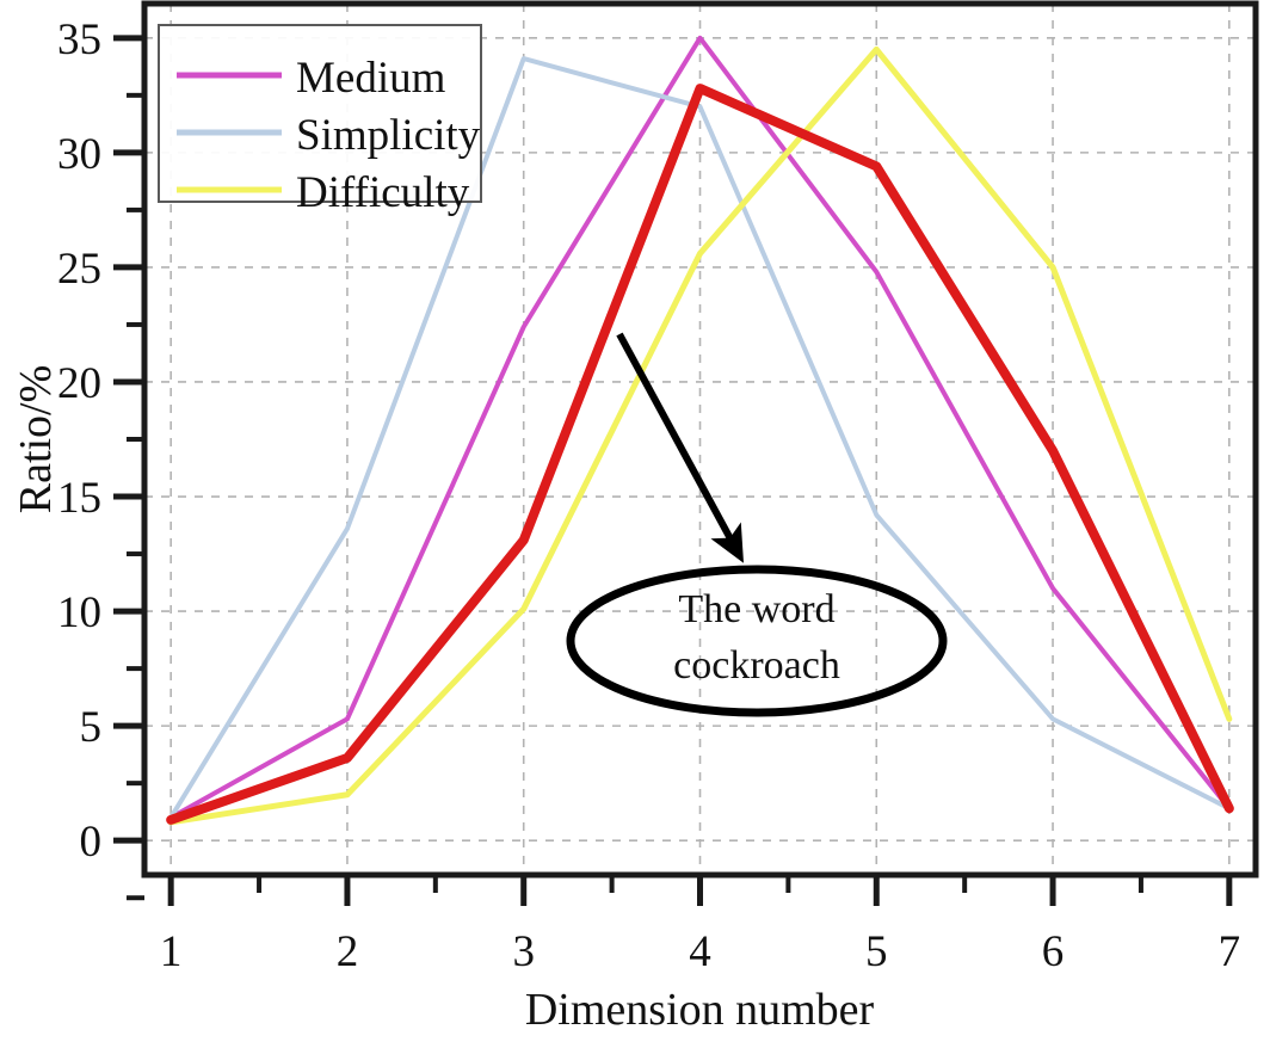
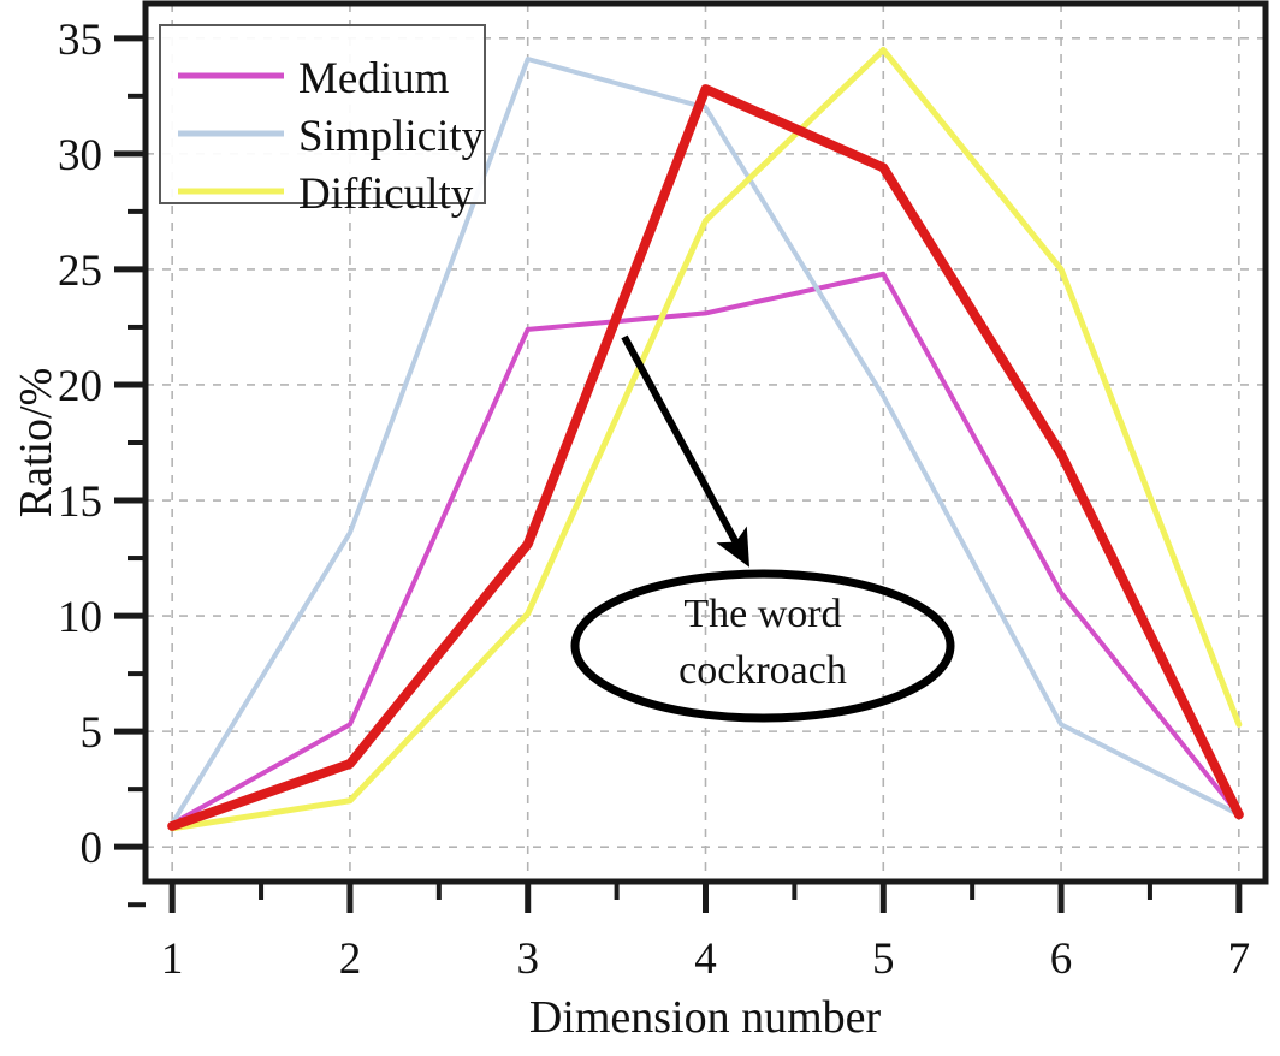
Medium/4: 35.0 -> 23.1
Difficulty/4: 25.6 -> 27.1
Simplicity/5: 14.2 -> 19.5
